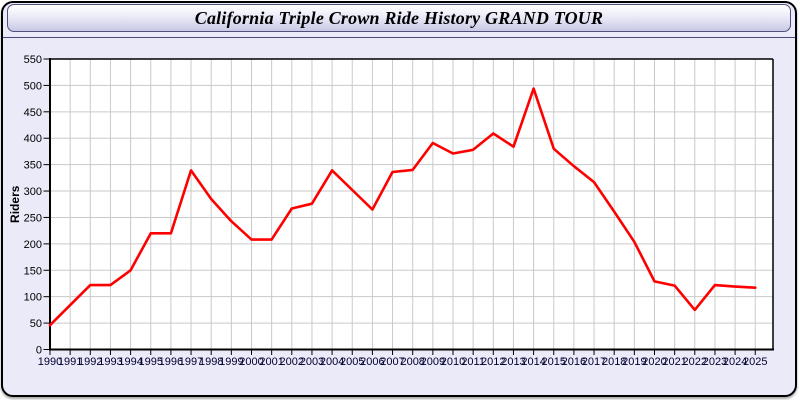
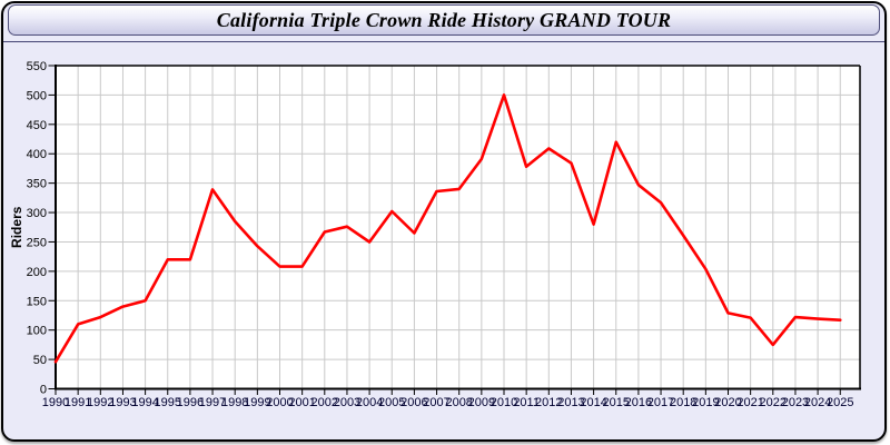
1991: 80 -> 110
1993: 120 -> 140
2004: 340 -> 250
2010: 370 -> 500
2014: 490 -> 280
2015: 380 -> 420
